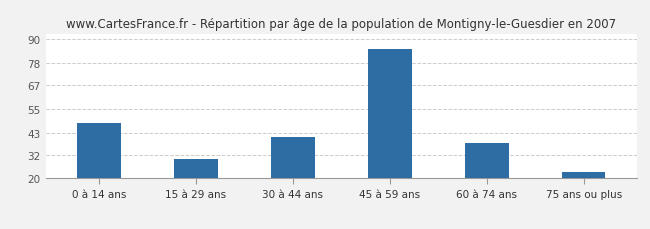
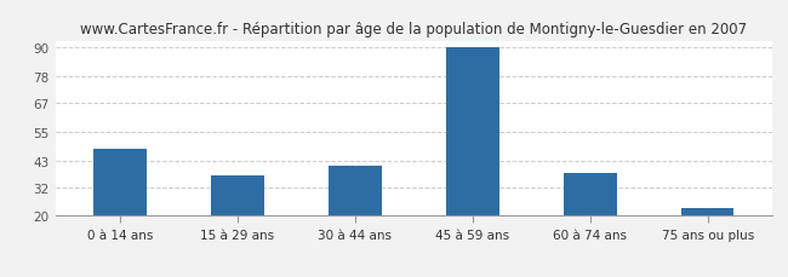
15 à 29 ans: 30 -> 37
45 à 59 ans: 85 -> 90
